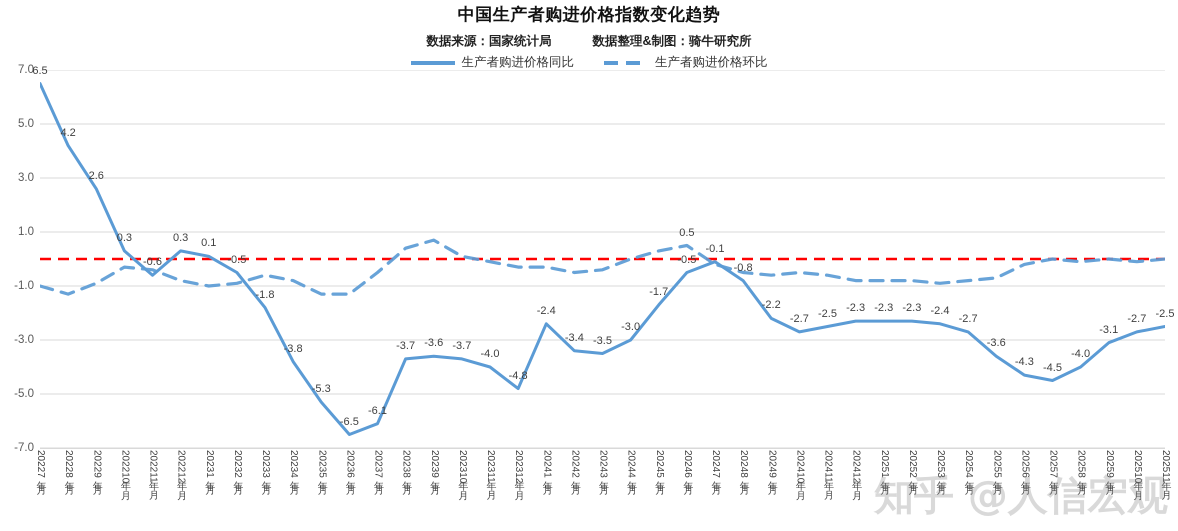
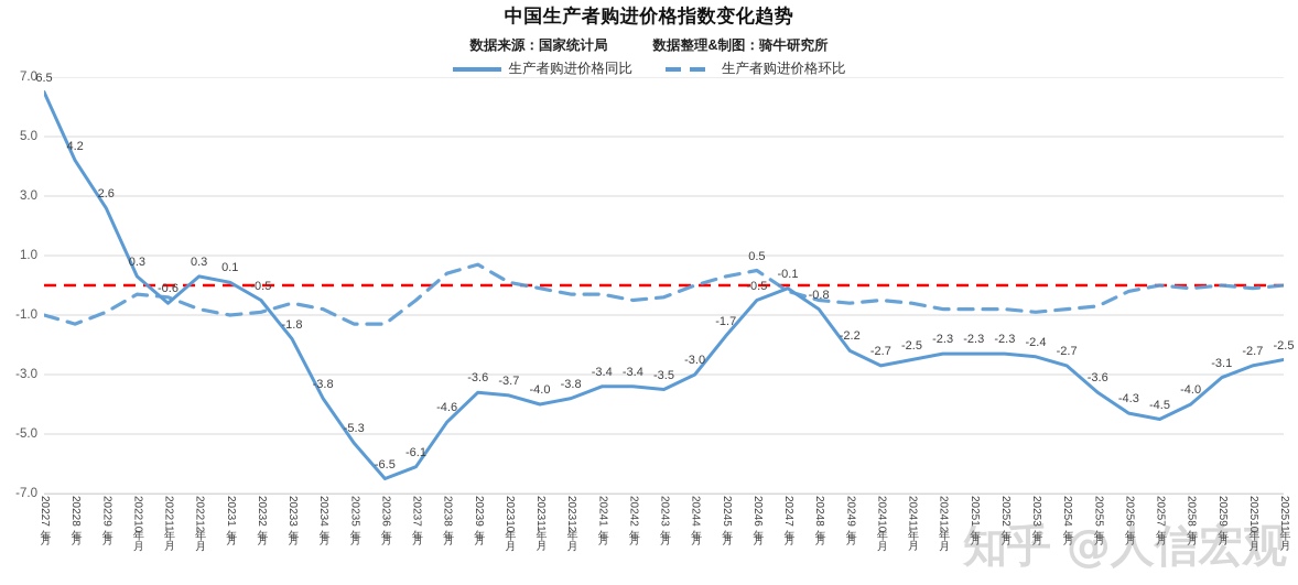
生产者购进价格同比/2023年8月: -3.7 -> -4.6
生产者购进价格同比/2023年12月: -4.8 -> -3.8
生产者购进价格同比/2024年1月: -2.4 -> -3.4
